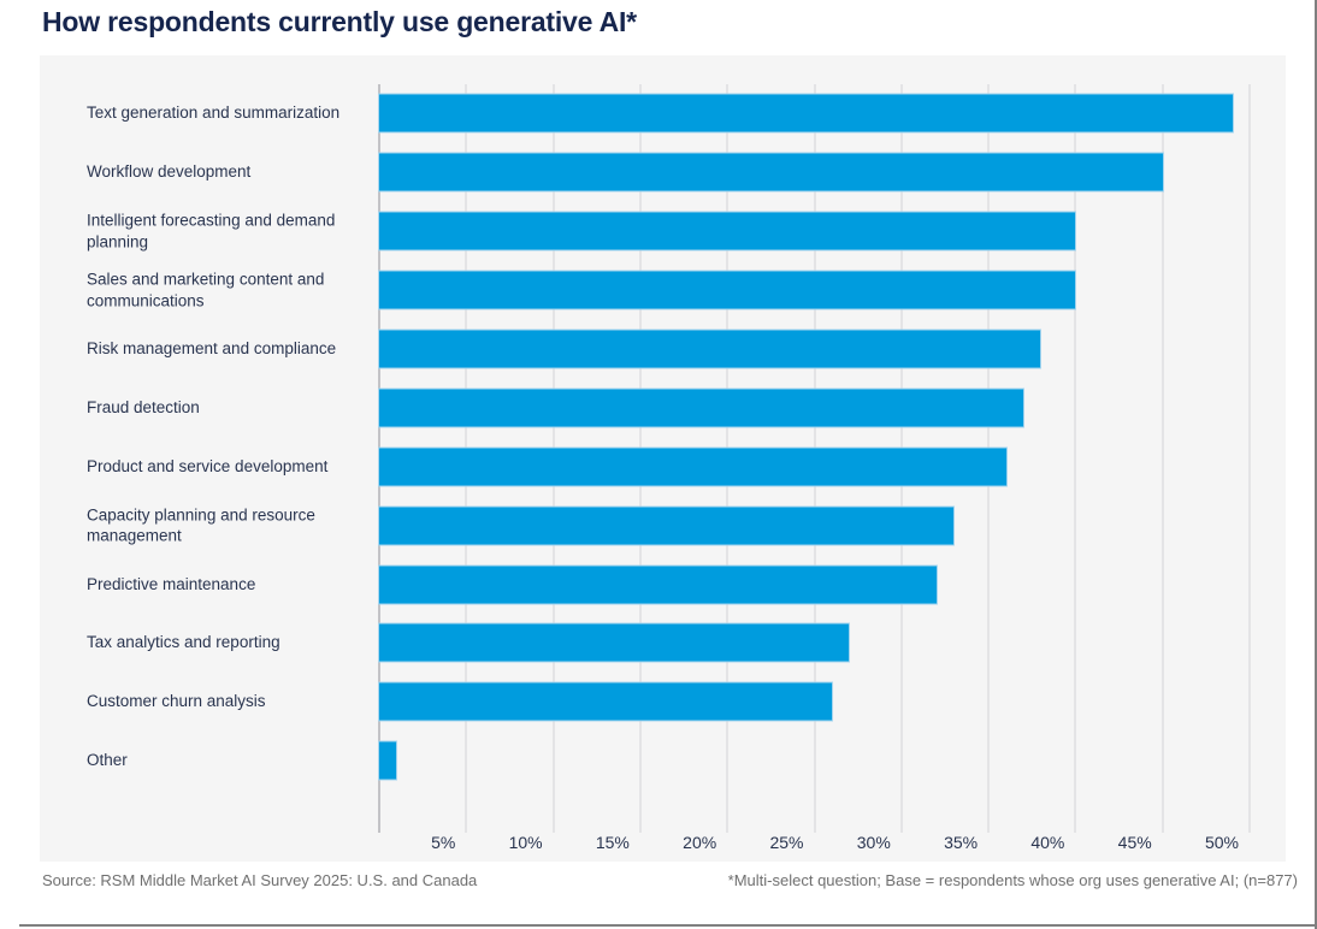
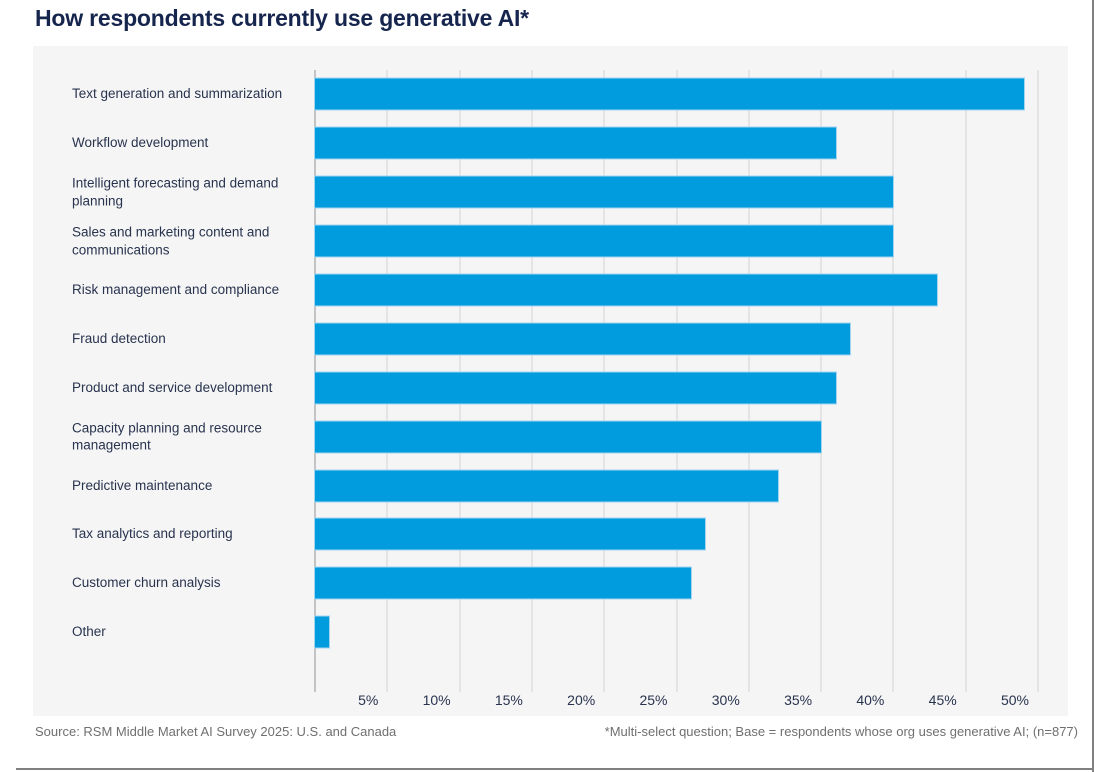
Workflow development: 45% -> 36%
Risk management and compliance: 38% -> 43%
Capacity planning and resource management: 33% -> 35%
